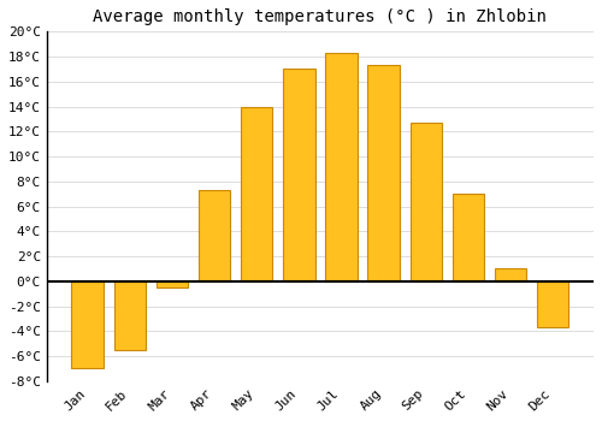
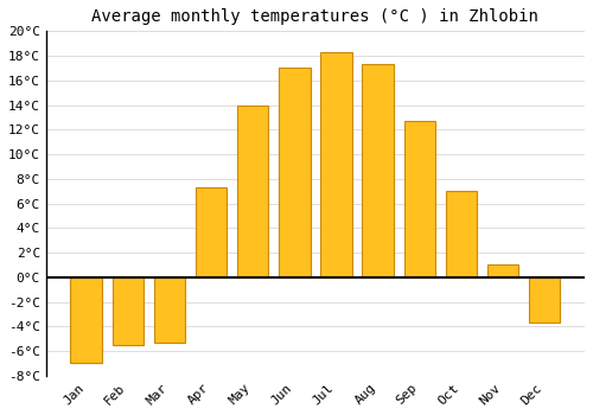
Mar: -0.5°C -> -5.3°C
